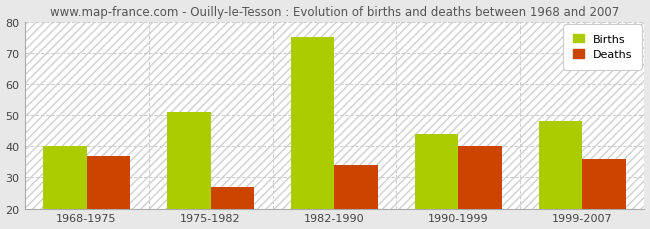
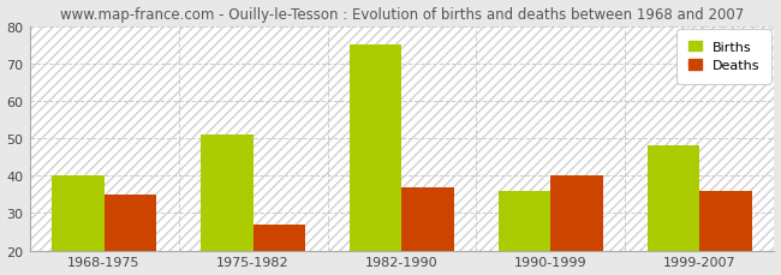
Deaths/1968-1975: 37 -> 35
Deaths/1982-1990: 34 -> 37
Births/1990-1999: 44 -> 36
